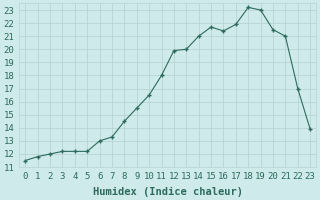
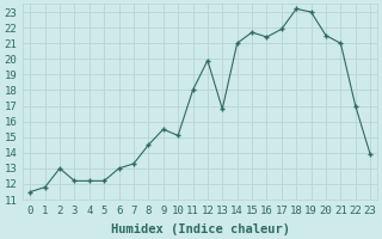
2: 12.0 -> 13.0
10: 16.5 -> 15.1
13: 20.0 -> 16.8
